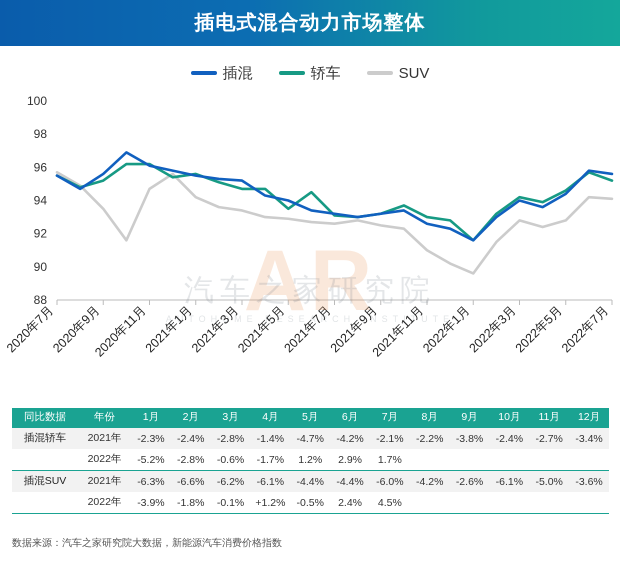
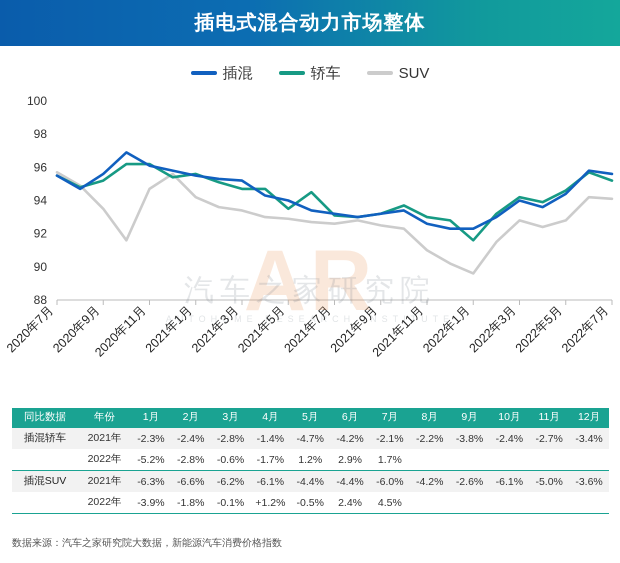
插混/2022年1月: 91.6 -> 92.3
